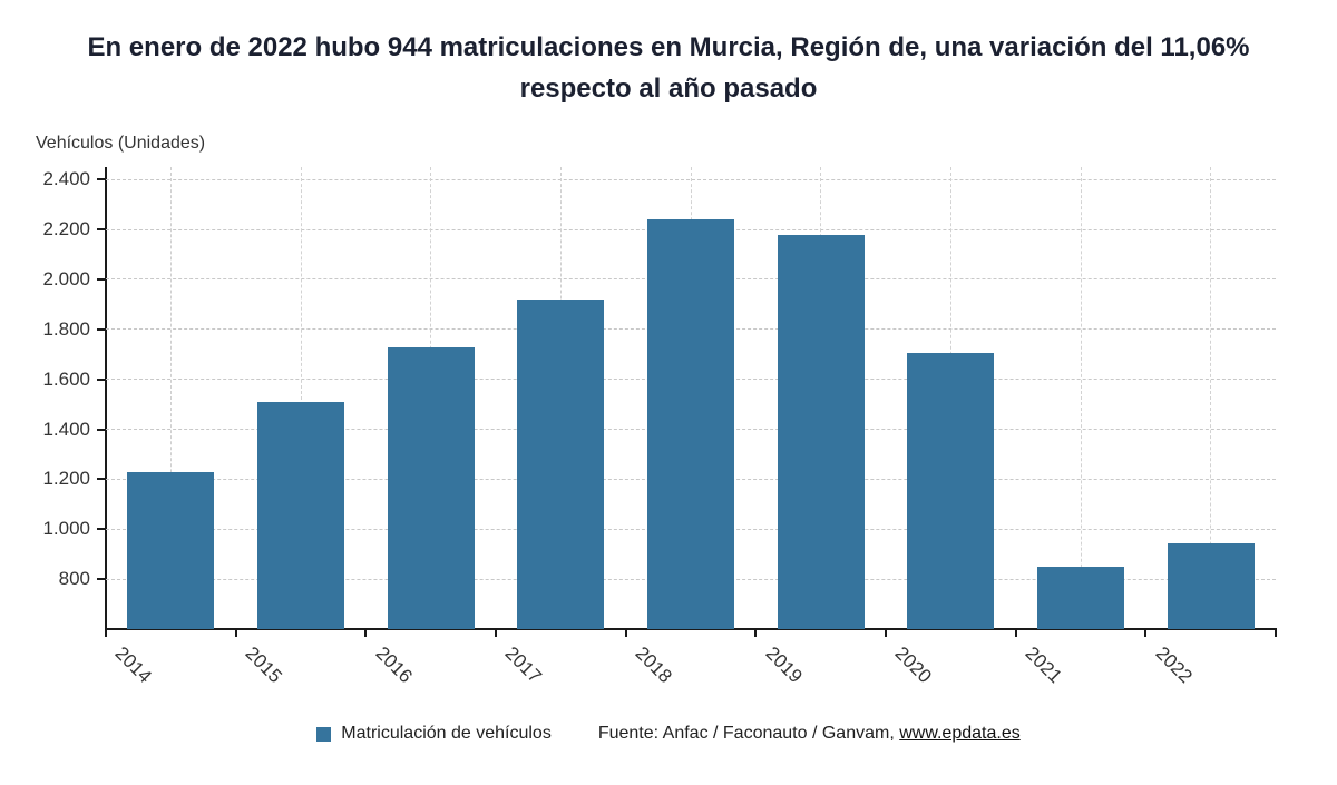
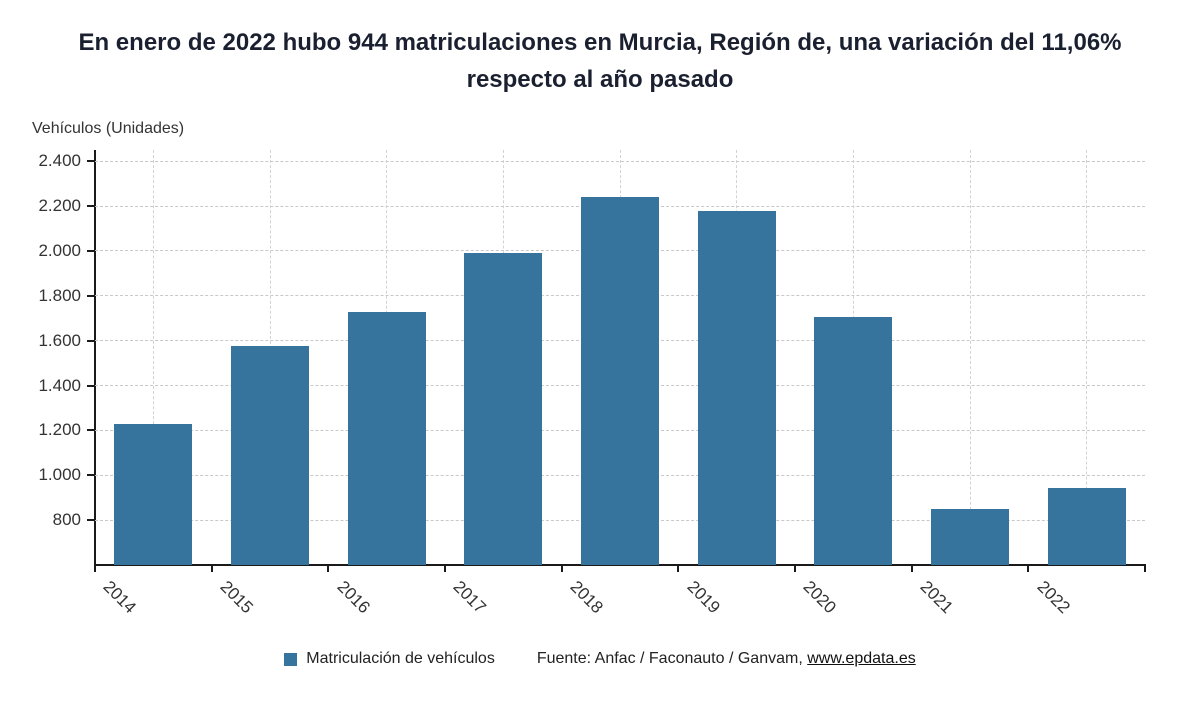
2015: 1510 -> 1580
2017: 1920 -> 1990
